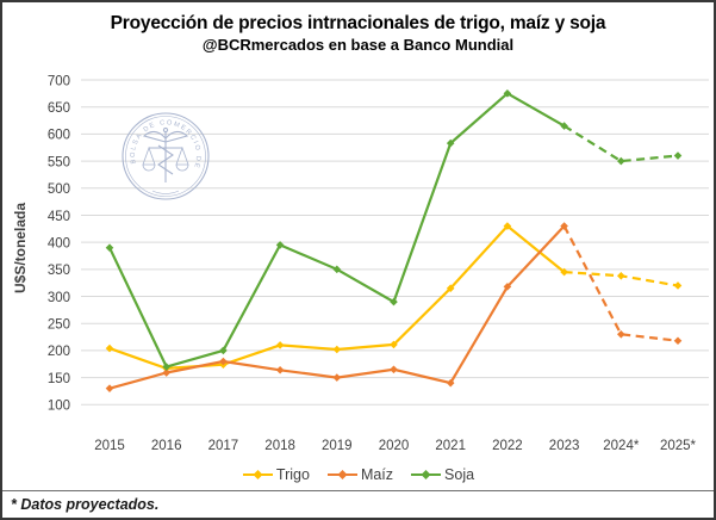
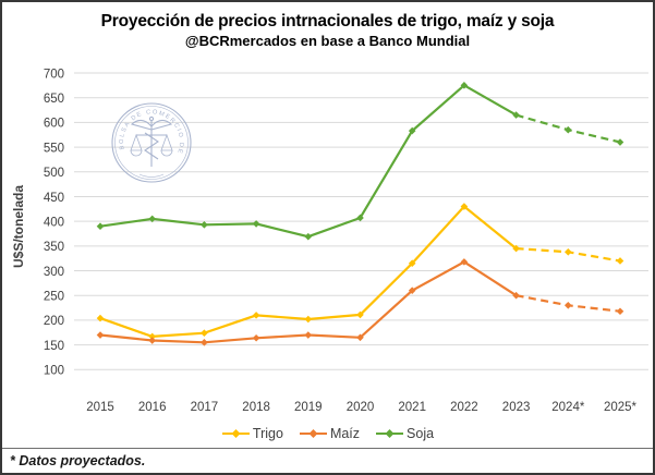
Maíz/2015: 130 -> 170
Soja/2016: 170 -> 400
Maíz/2017: 180 -> 160
Soja/2017: 200 -> 390
Maíz/2019: 150 -> 170
Soja/2019: 350 -> 370
Soja/2020: 290 -> 410
Maíz/2021: 140 -> 260
Maíz/2023: 430 -> 250
Soja/2024*: 550 -> 580
